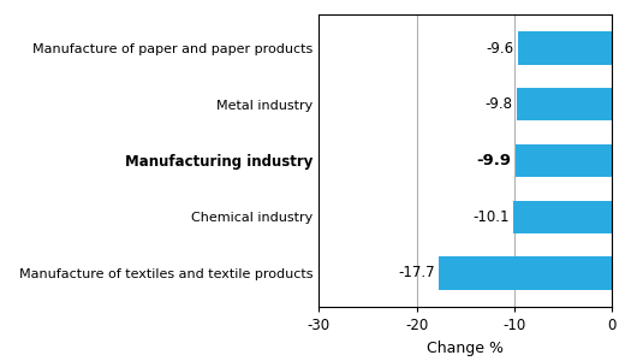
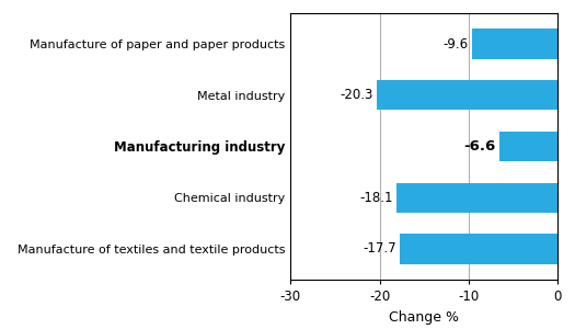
Metal industry: -9.8 -> -20.3
Manufacturing industry: -9.9 -> -6.6
Chemical industry: -10.1 -> -18.1
